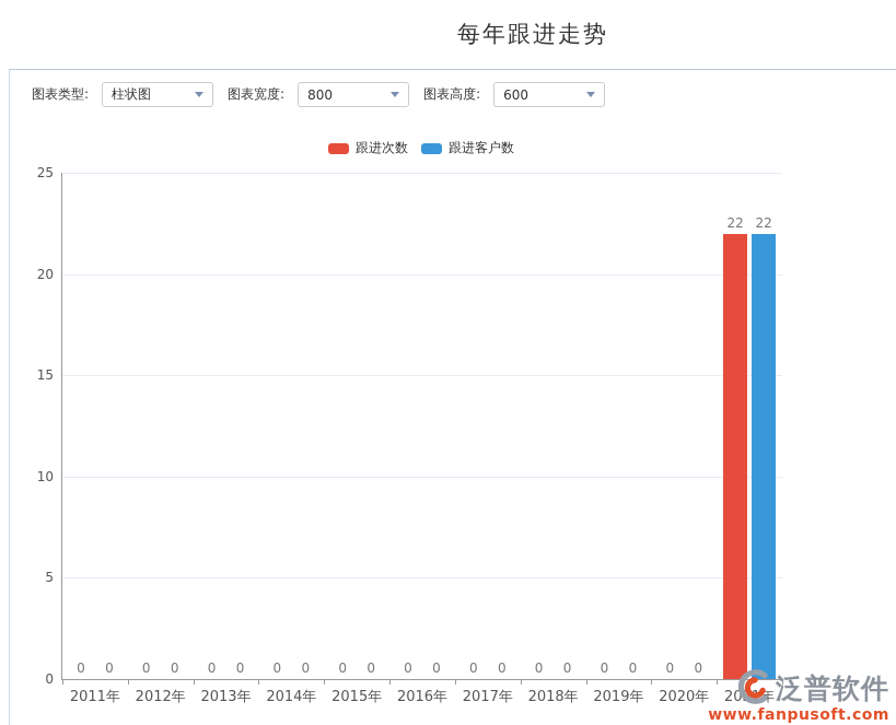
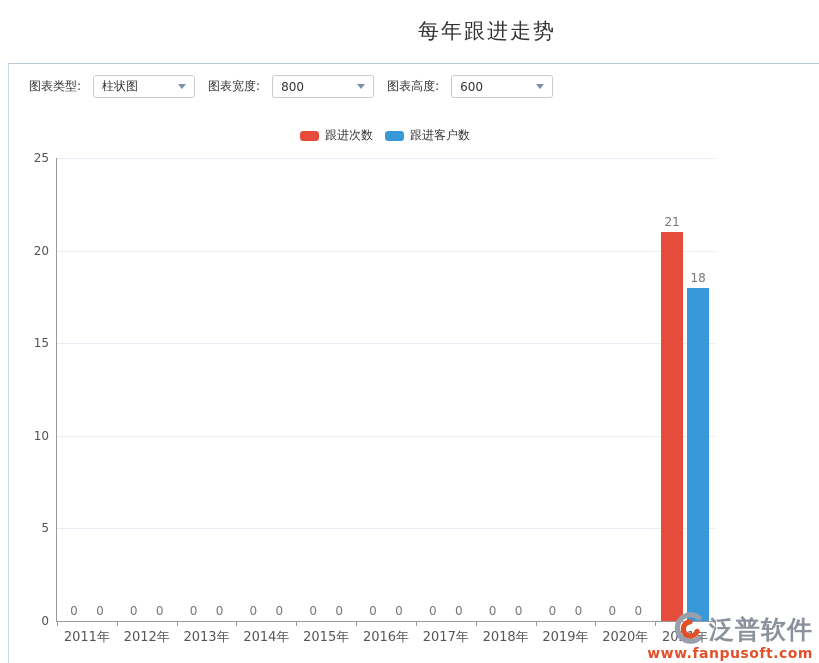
跟进次数/2021年: 22 -> 21
跟进客户数/2021年: 22 -> 18
